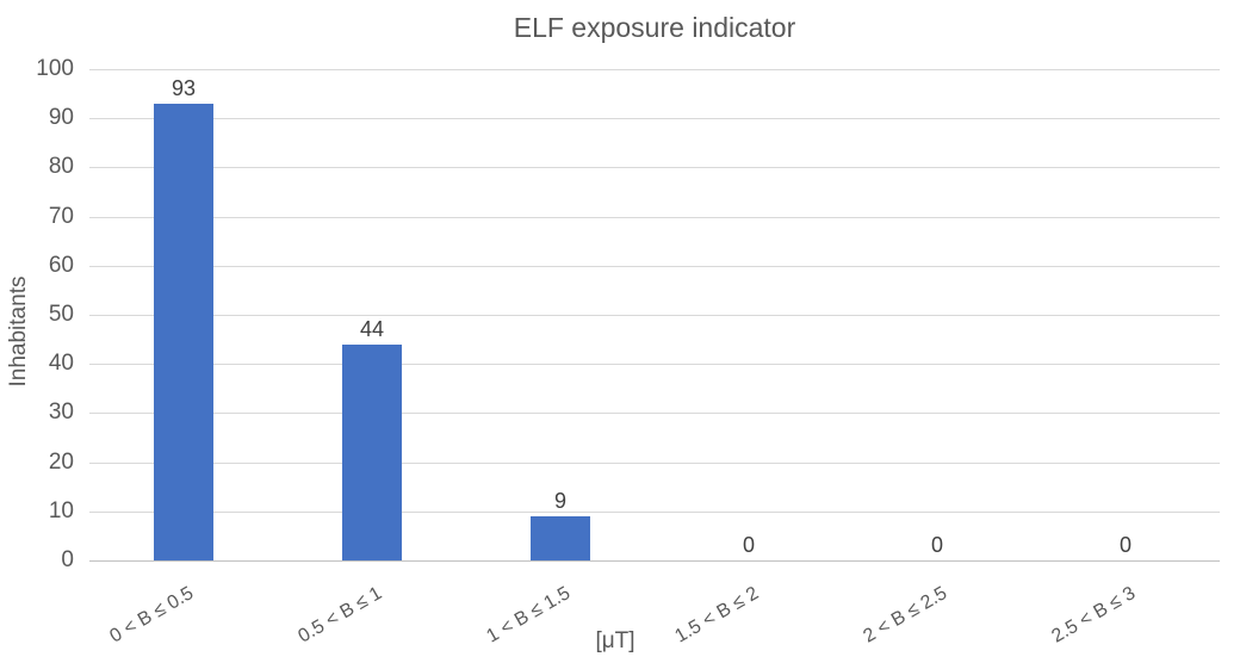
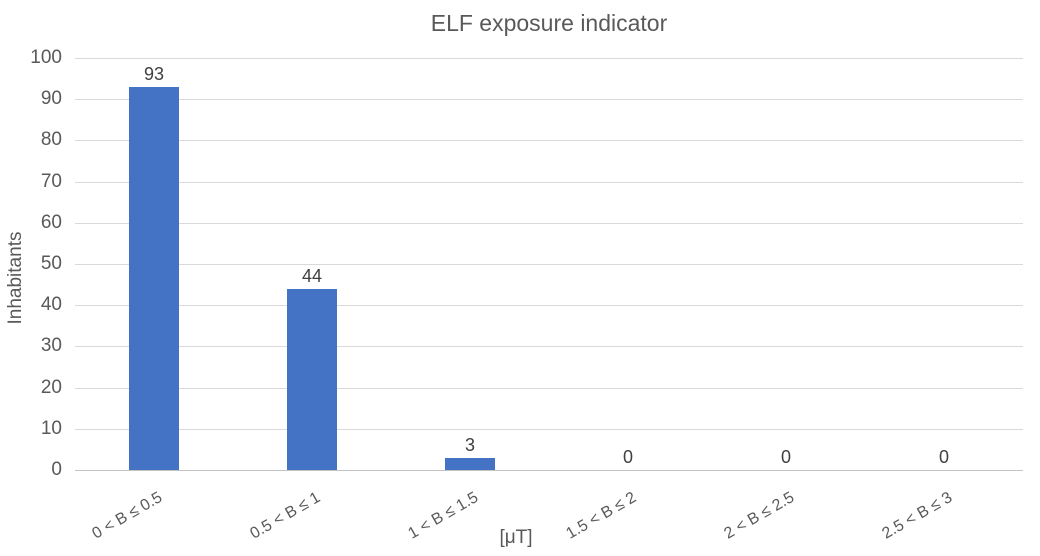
1 < B ≤ 1.5: 9 -> 3
